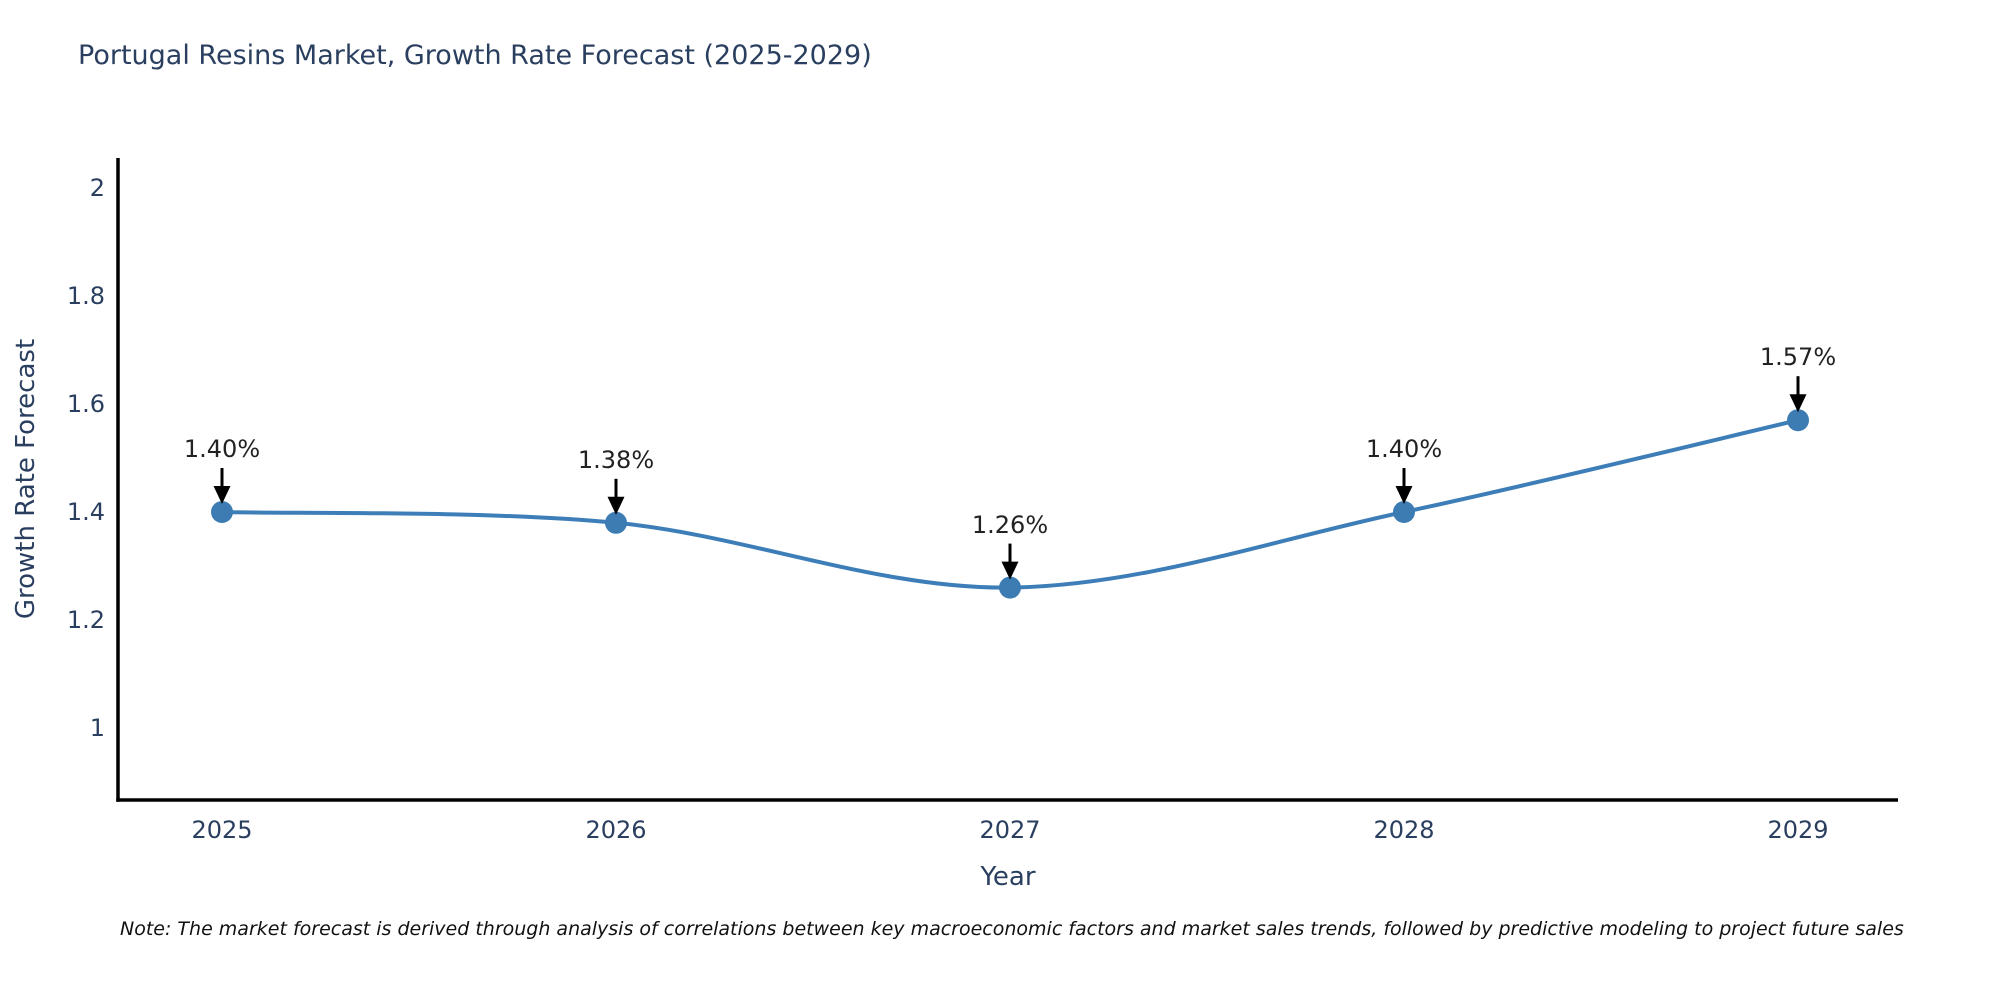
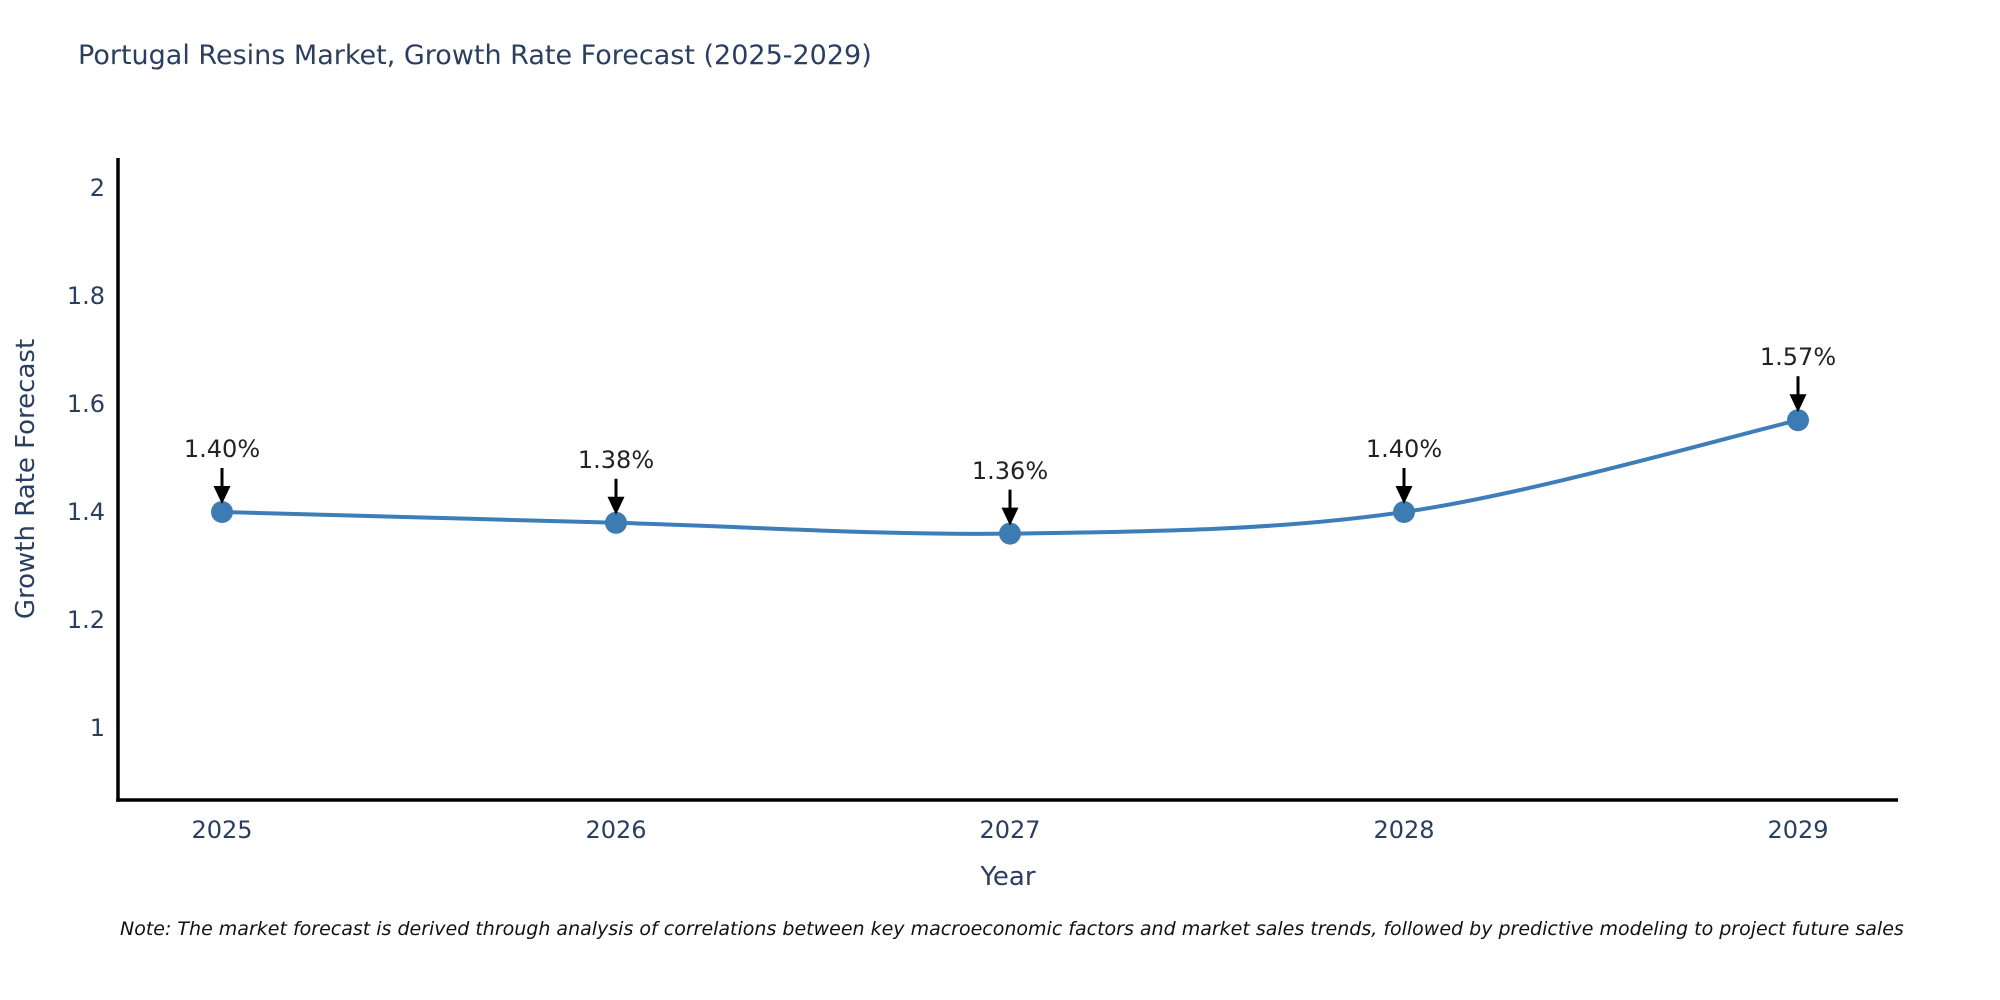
2027: 1.26% -> 1.36%
